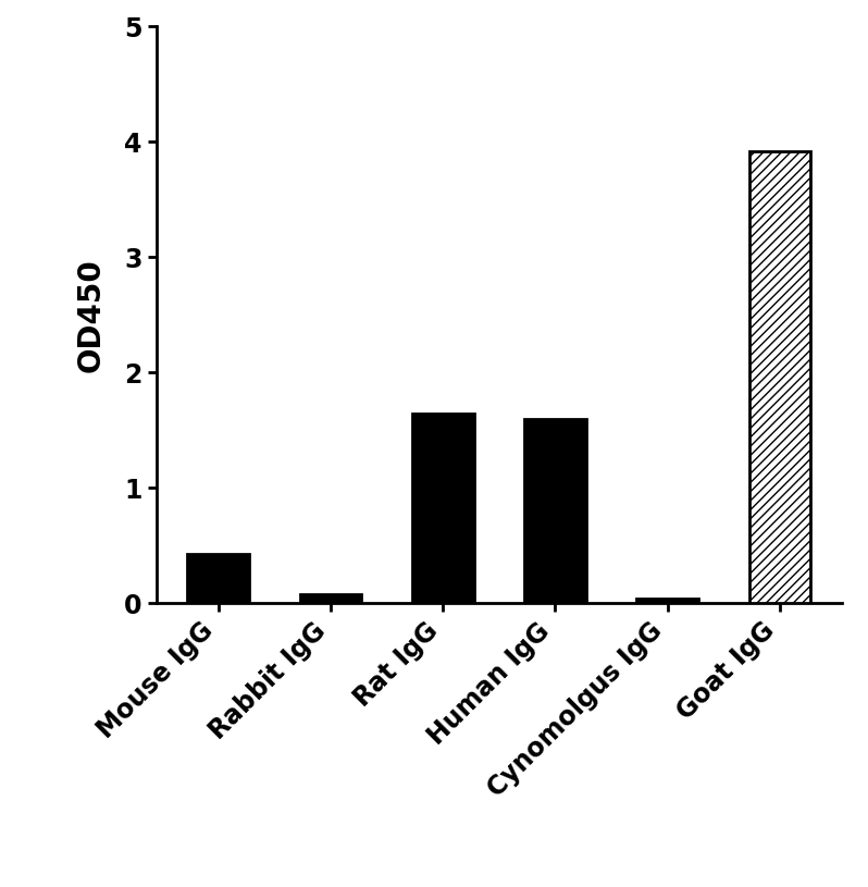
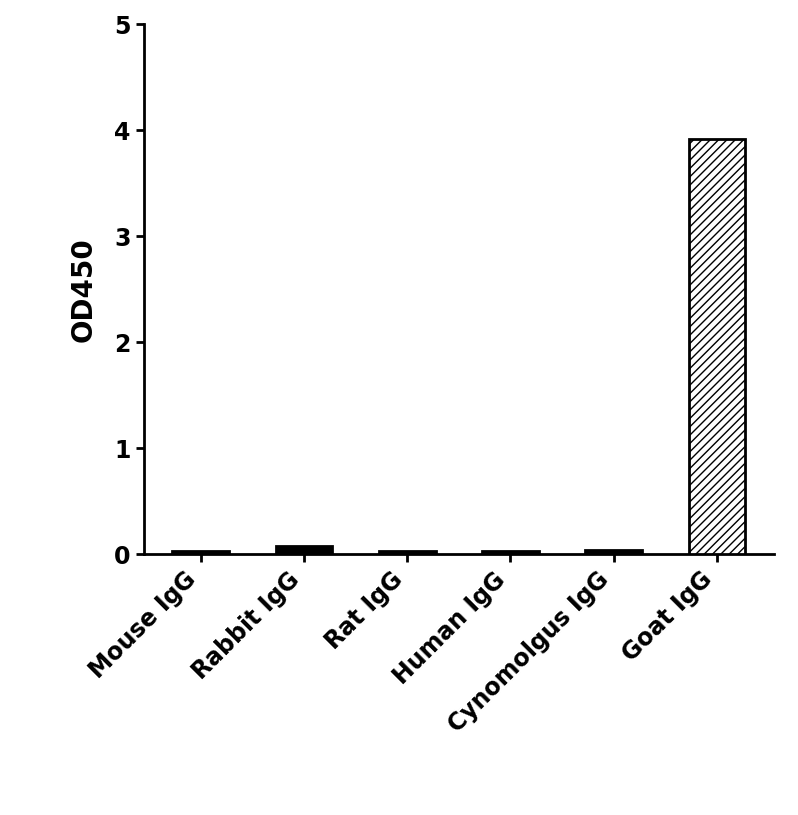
Mouse IgG: 0.43 -> 0.03
Rat IgG: 1.64 -> 0.03
Human IgG: 1.60 -> 0.03
